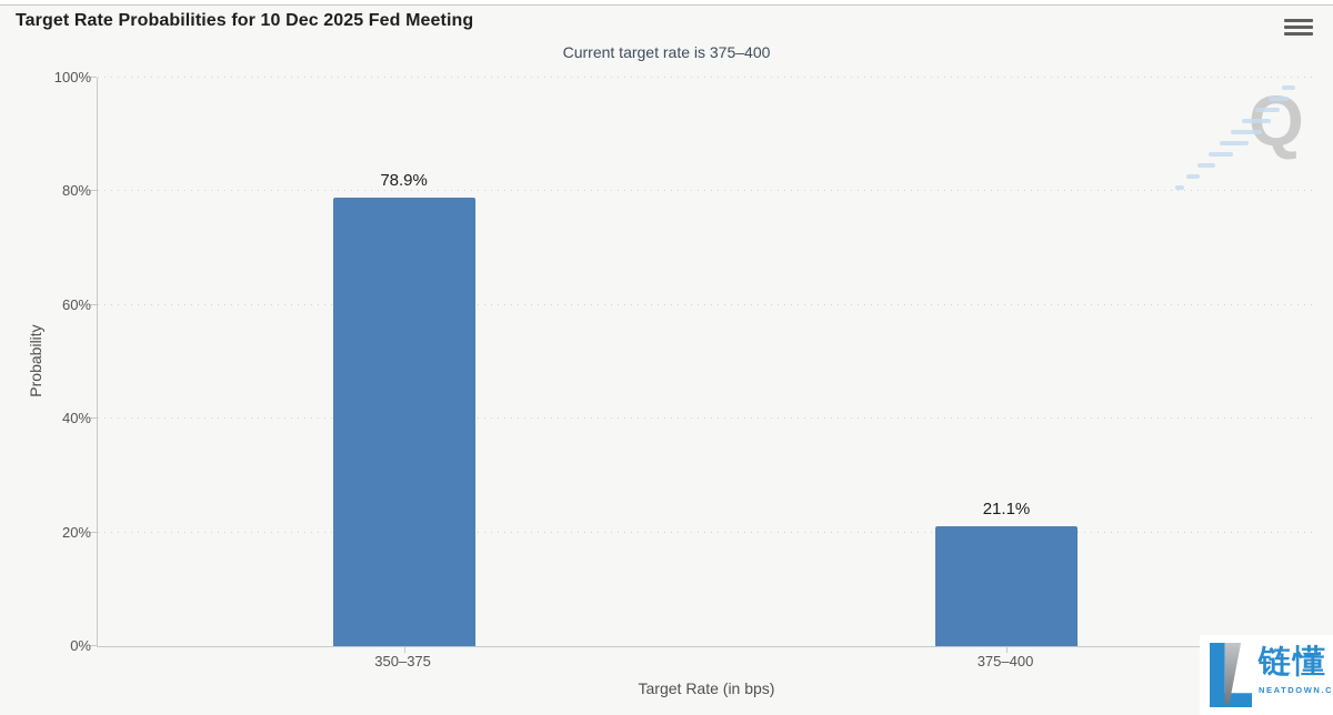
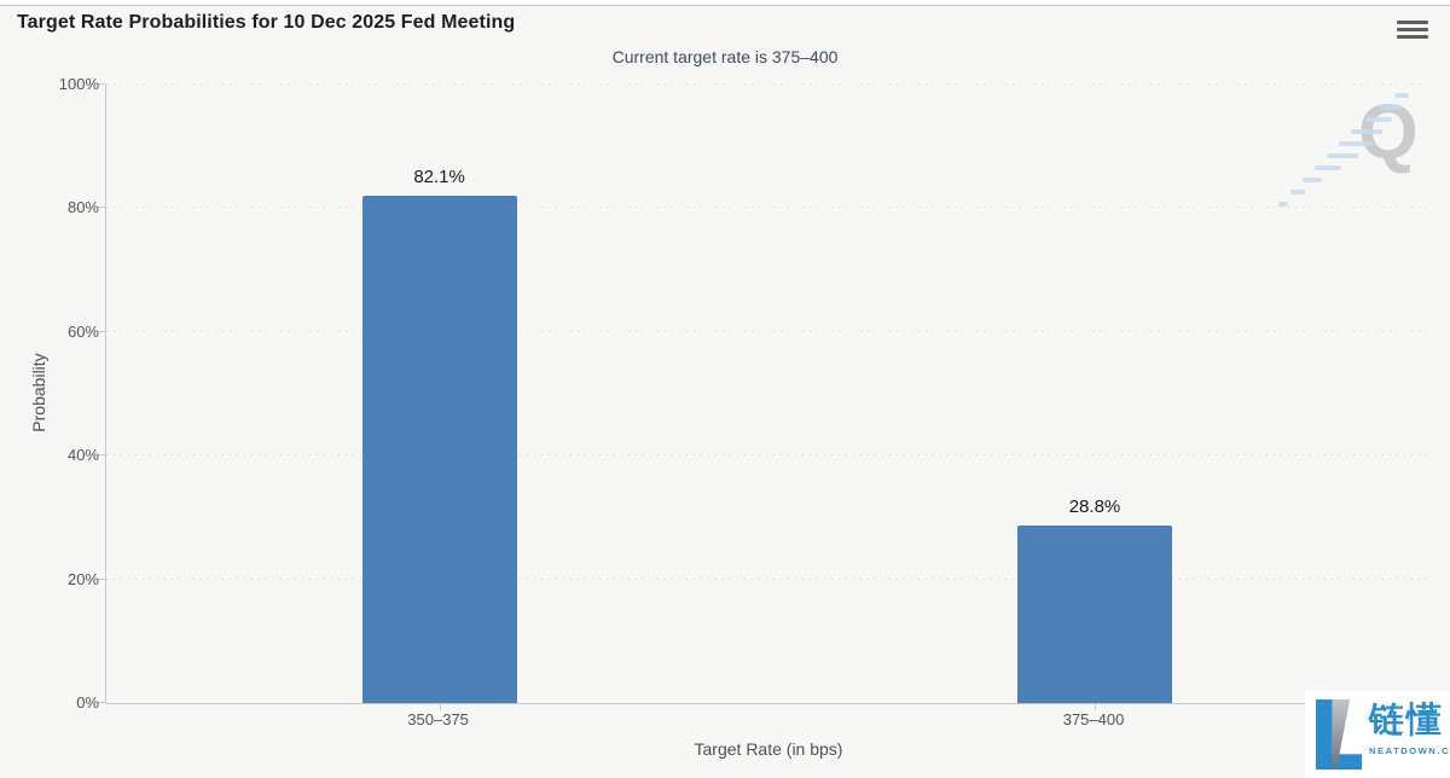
350–375: 78.9% -> 82.1%
375–400: 21.1% -> 28.8%
